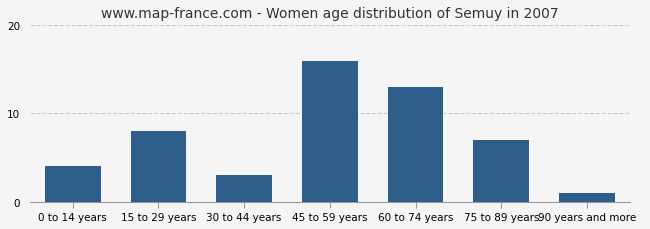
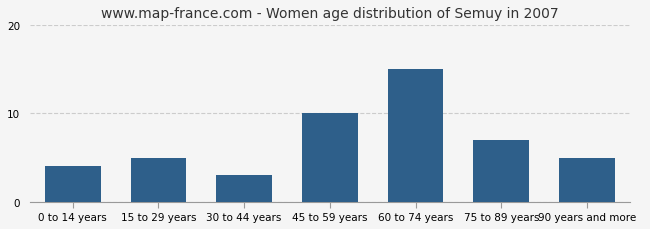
15 to 29 years: 8 -> 5
45 to 59 years: 16 -> 10
60 to 74 years: 13 -> 15
90 years and more: 1 -> 5
